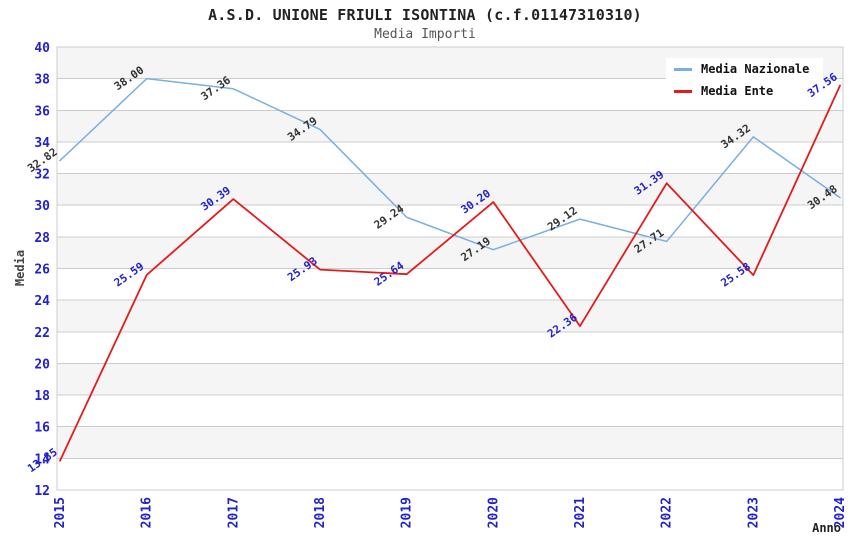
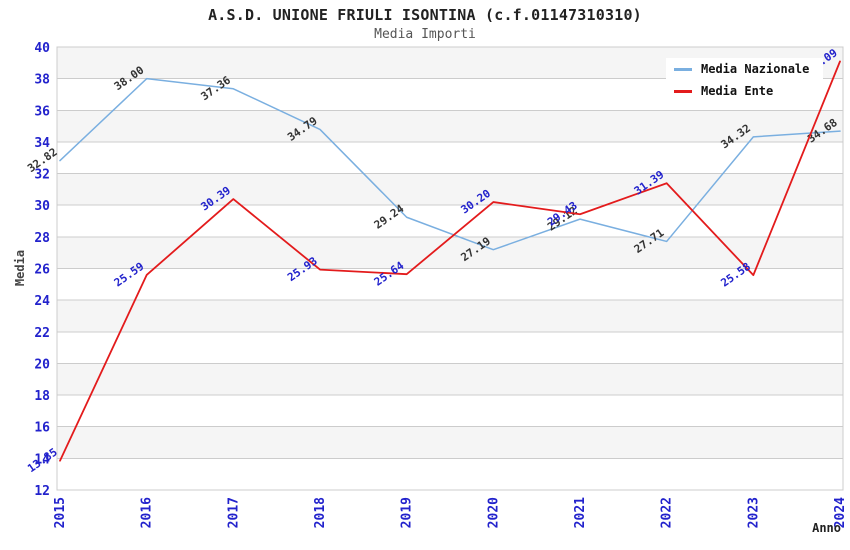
Media Ente/2021: 22.36 -> 29.43
Media Nazionale/2024: 30.48 -> 34.68
Media Ente/2024: 37.56 -> 39.09
